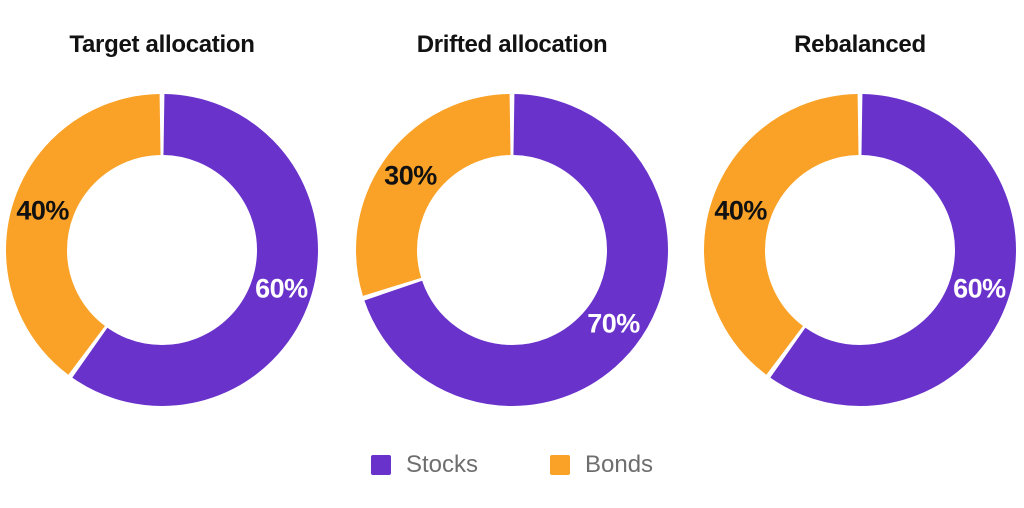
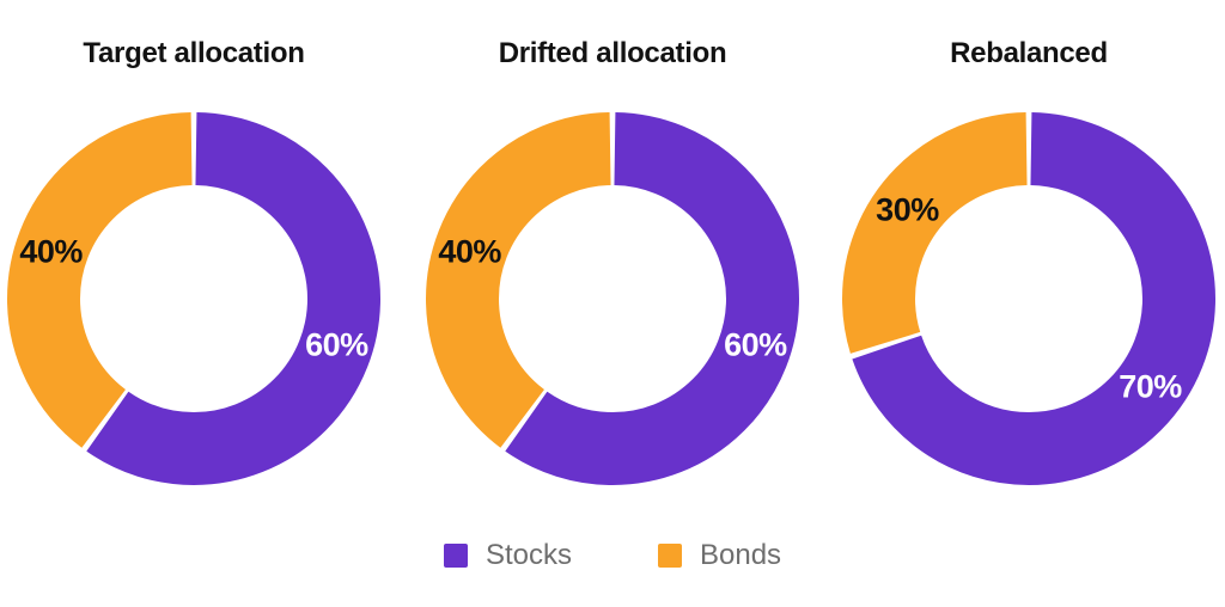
Drifted allocation/Stocks: 70% -> 60%
Drifted allocation/Bonds: 30% -> 40%
Rebalanced/Stocks: 60% -> 70%
Rebalanced/Bonds: 40% -> 30%
